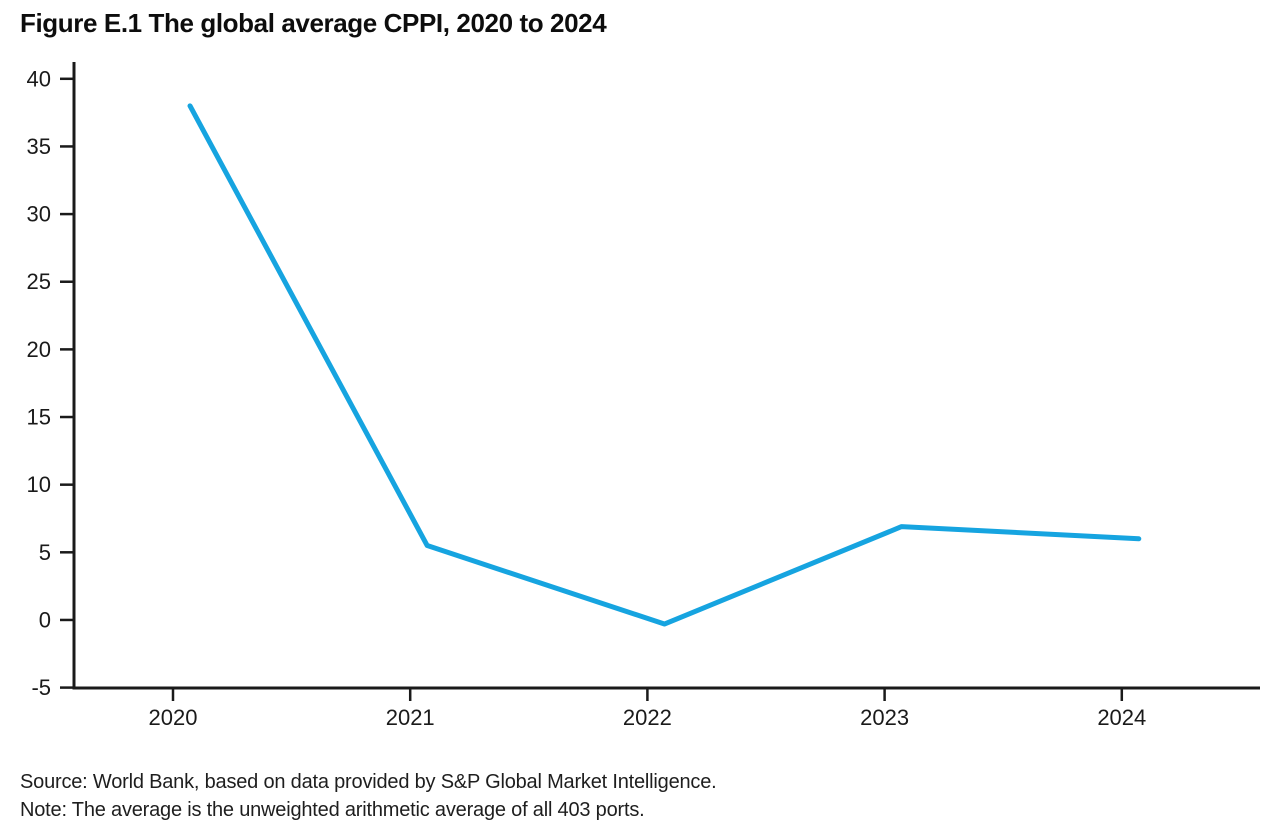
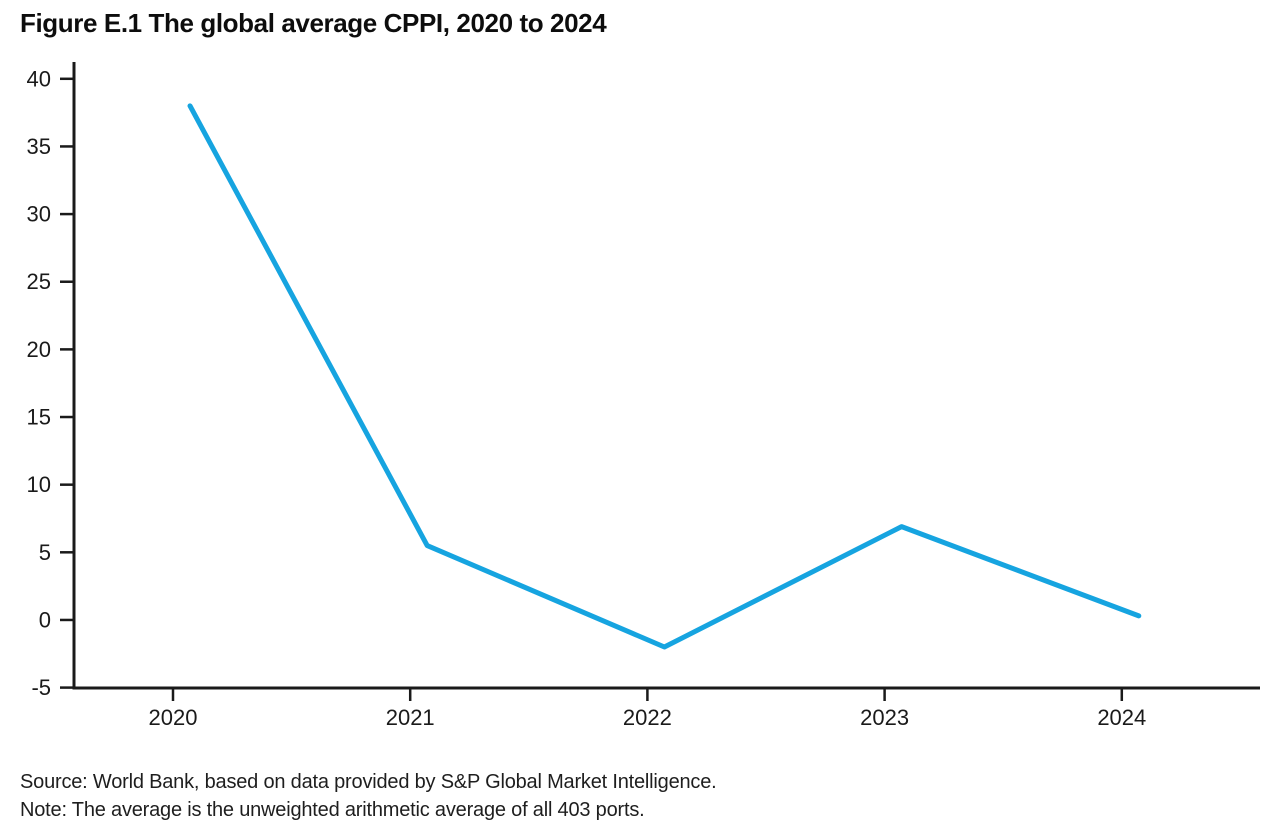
2022: -0.3 -> -2.0
2024: 6.0 -> 0.3
